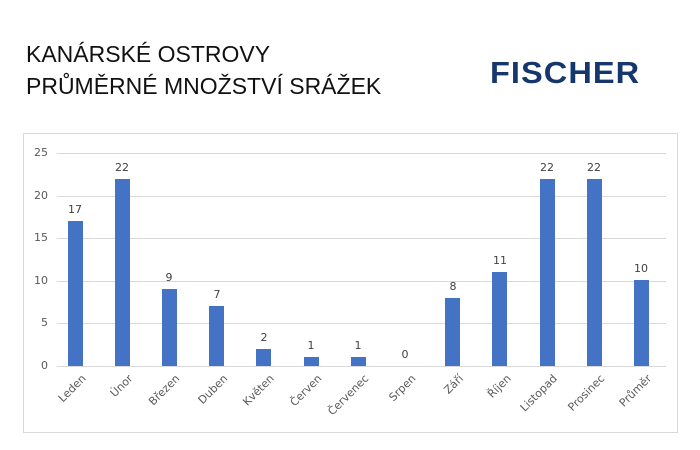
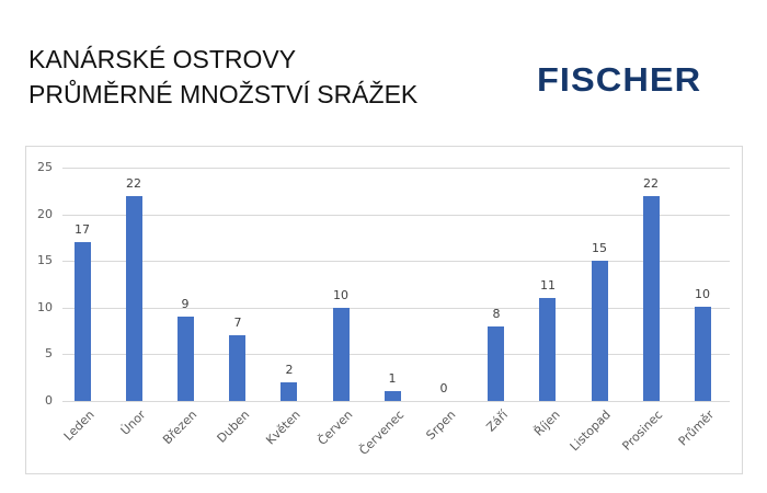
Červen: 1 -> 10
Listopad: 22 -> 15
